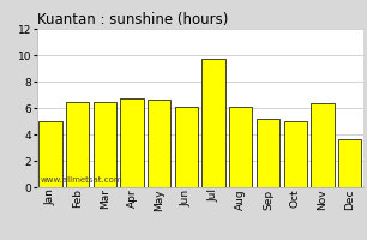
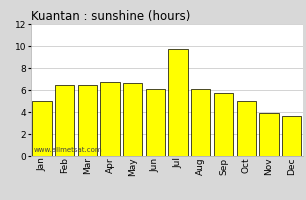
Sep: 5.2 -> 5.7
Nov: 6.4 -> 3.9
